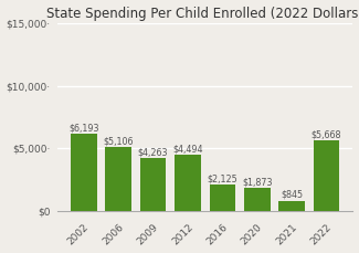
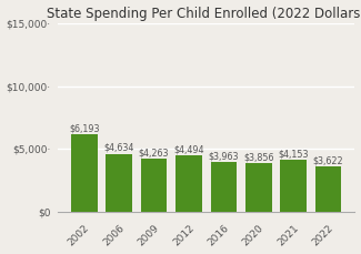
2006: $5,106 -> $4,634
2016: $2,125 -> $3,963
2020: $1,873 -> $3,856
2021: $845 -> $4,153
2022: $5,668 -> $3,622
